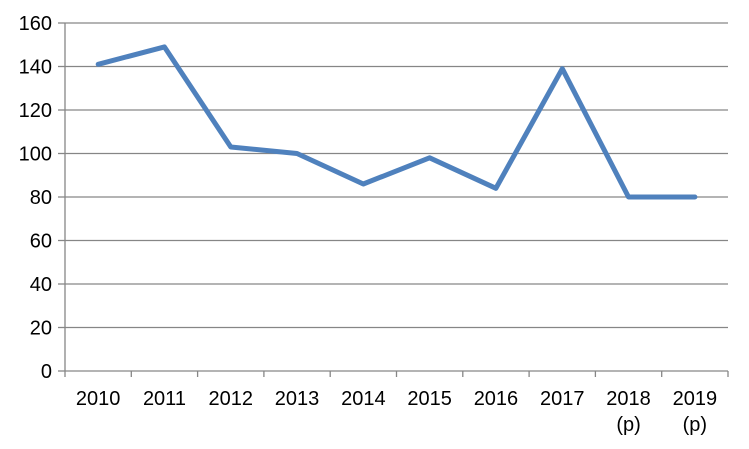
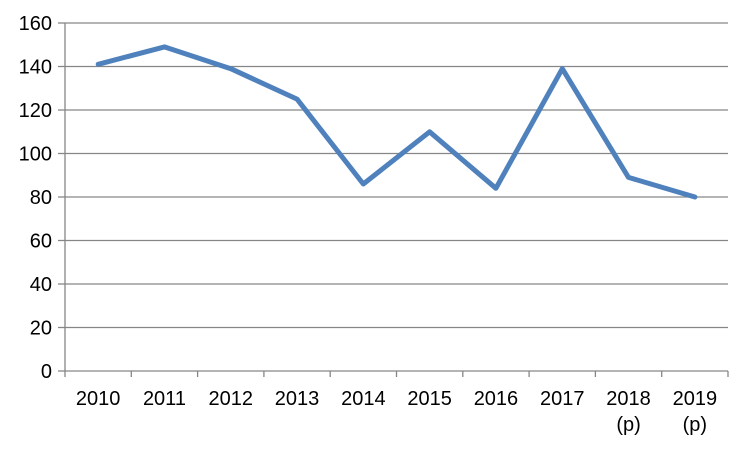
2012: 103 -> 139
2013: 100 -> 125
2015: 98 -> 110
2018 (p): 80 -> 89
